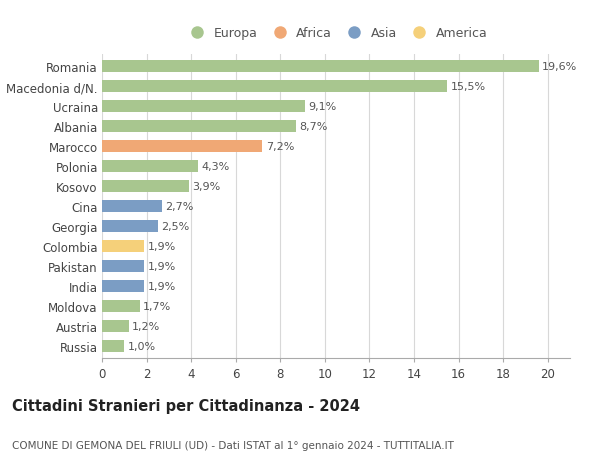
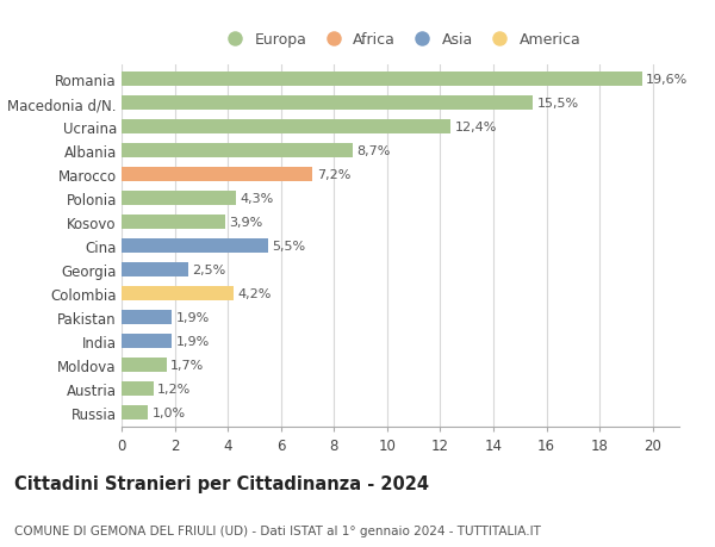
Ucraina: 9,1% -> 12,4%
Cina: 2,7% -> 5,5%
Colombia: 1,9% -> 4,2%
